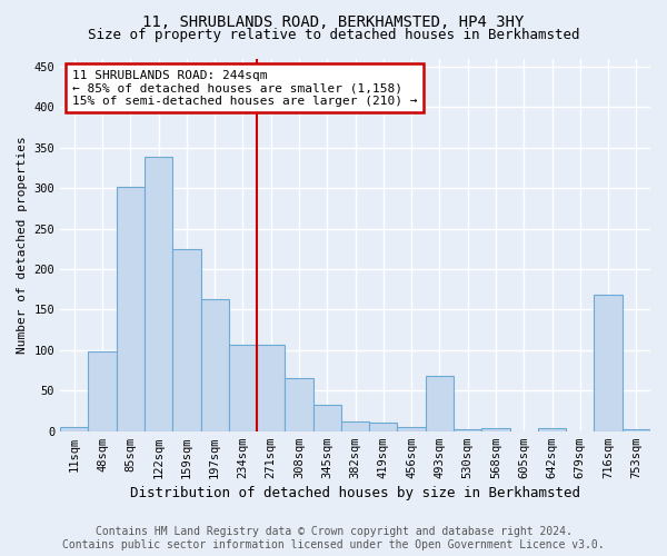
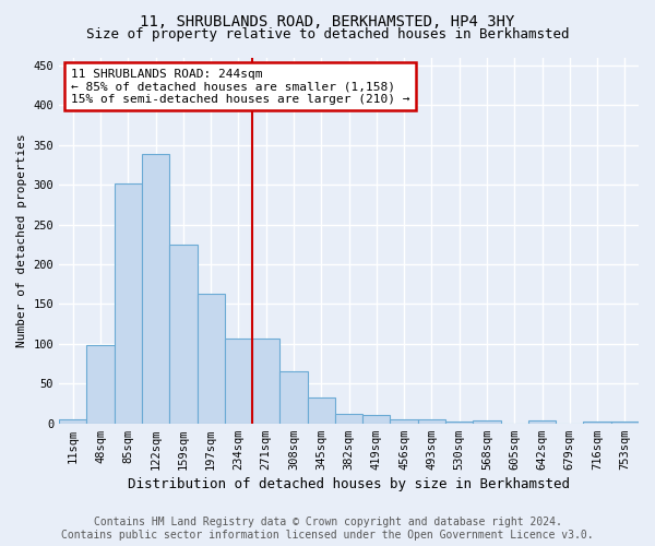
493sqm: 68 -> 5
716sqm: 168 -> 2
